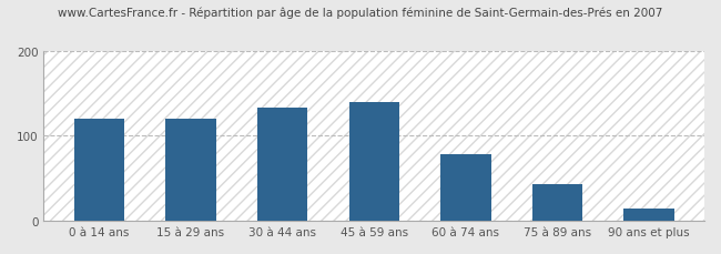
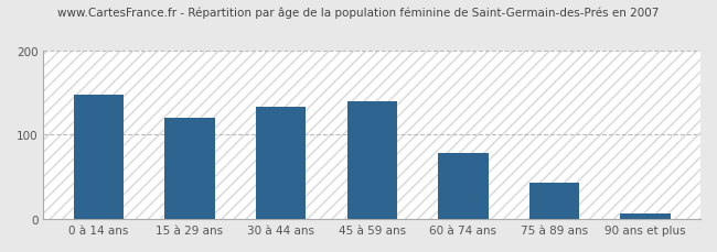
0 à 14 ans: 120 -> 148
90 ans et plus: 14 -> 7
